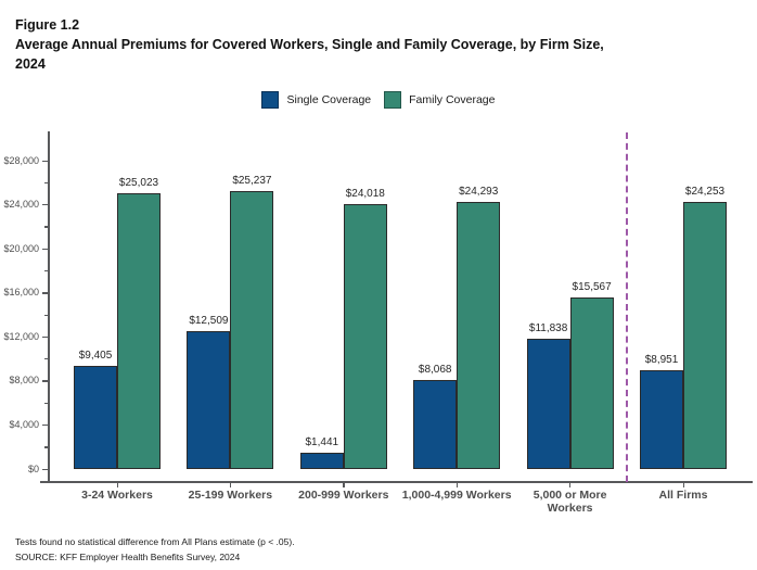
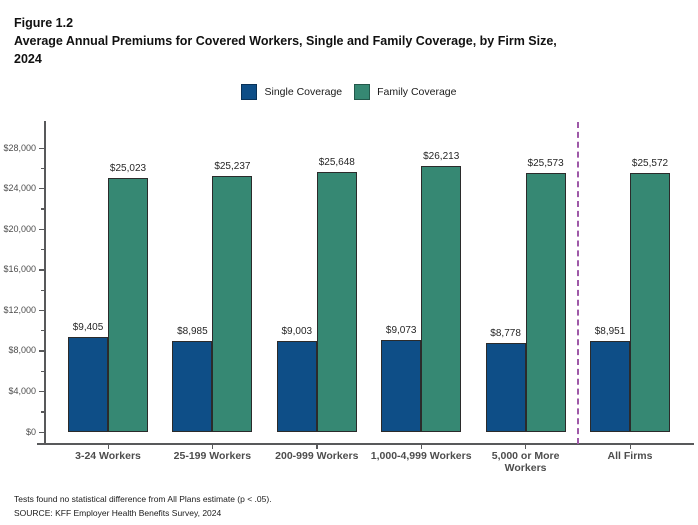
Single Coverage/25-199 Workers: $12,509 -> $8,985
Single Coverage/200-999 Workers: $1,441 -> $9,003
Family Coverage/200-999 Workers: $24,018 -> $25,648
Single Coverage/1,000-4,999 Workers: $8,068 -> $9,073
Family Coverage/1,000-4,999 Workers: $24,293 -> $26,213
Single Coverage/5,000 or More Workers: $11,838 -> $8,778
Family Coverage/5,000 or More Workers: $15,567 -> $25,573
Family Coverage/All Firms: $24,253 -> $25,572
